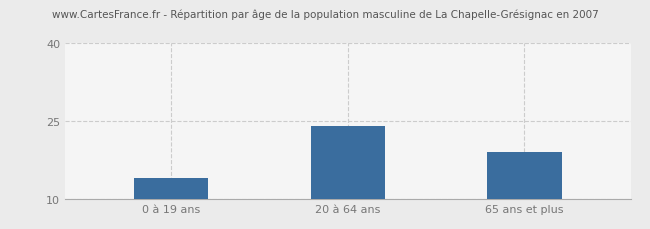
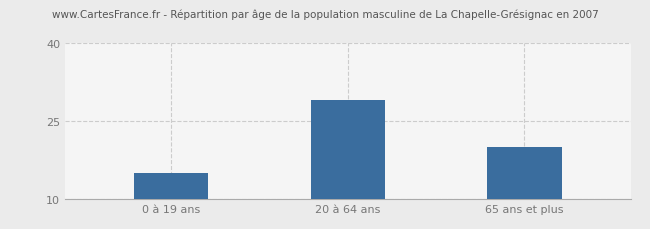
0 à 19 ans: 14 -> 15
20 à 64 ans: 24 -> 29
65 ans et plus: 19 -> 20
